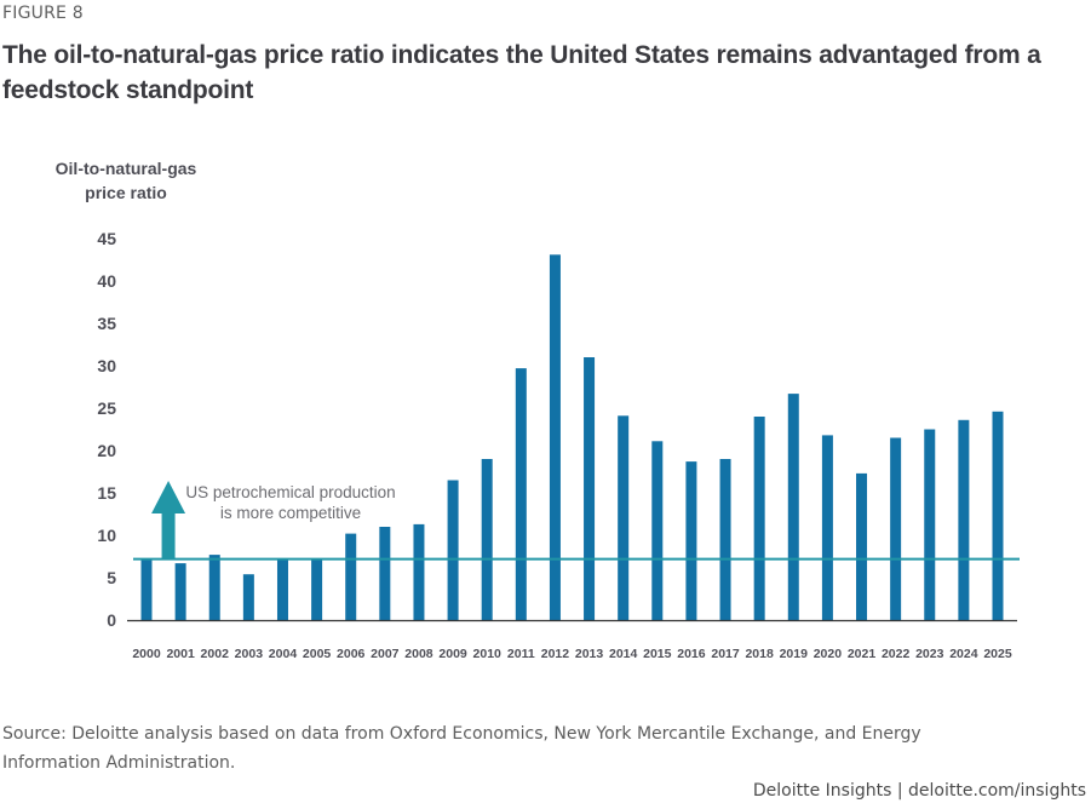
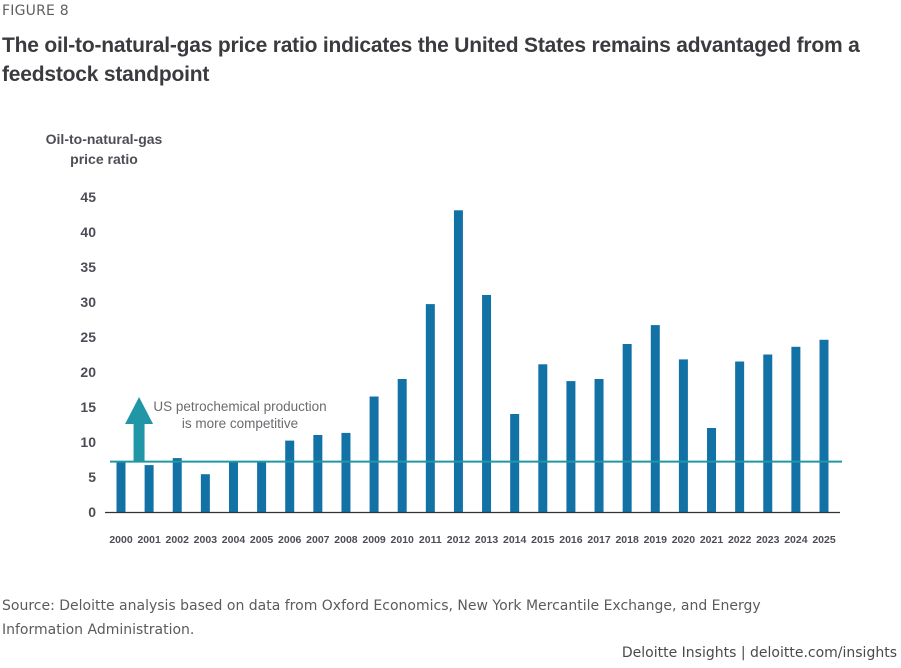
2014: 24 -> 14
2021: 17 -> 12
